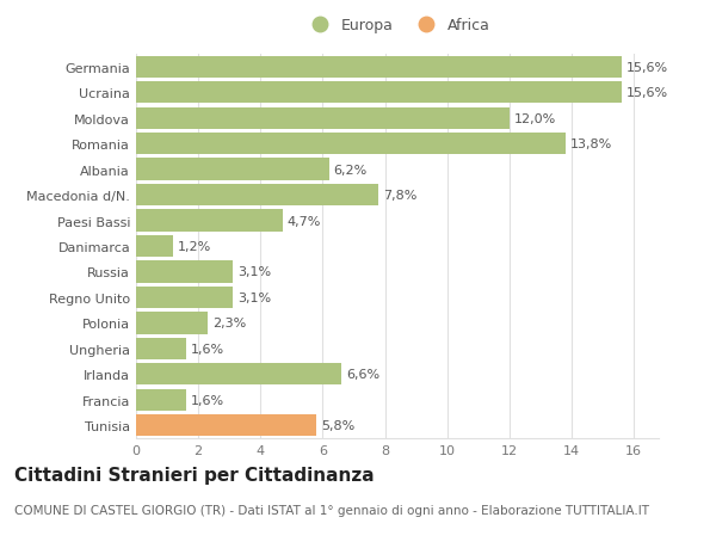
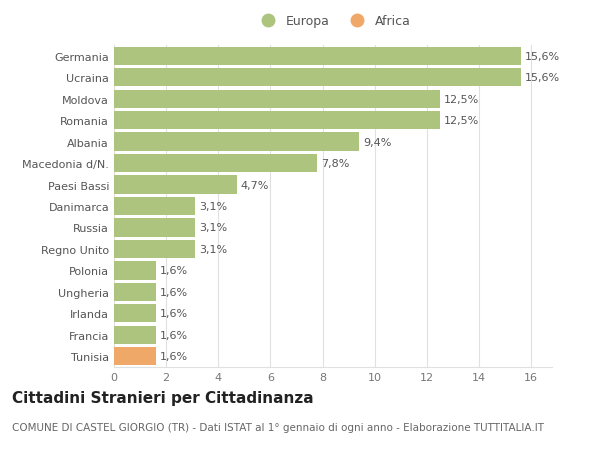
Moldova: 12,0% -> 12,5%
Romania: 13,8% -> 12,5%
Albania: 6,2% -> 9,4%
Danimarca: 1,2% -> 3,1%
Polonia: 2,3% -> 1,6%
Irlanda: 6,6% -> 1,6%
Tunisia: 5,8% -> 1,6%
